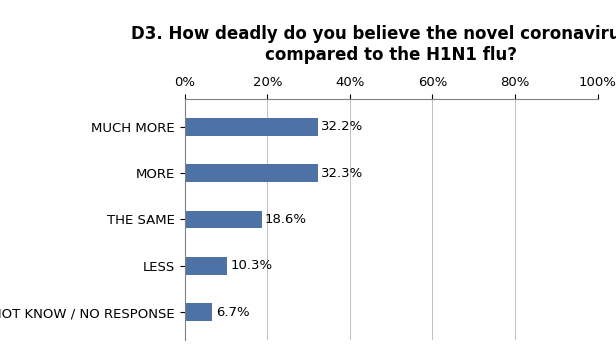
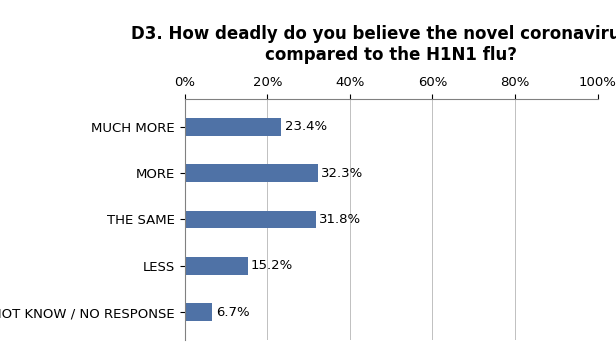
MUCH MORE: 32.2% -> 23.4%
THE SAME: 18.6% -> 31.8%
LESS: 10.3% -> 15.2%
